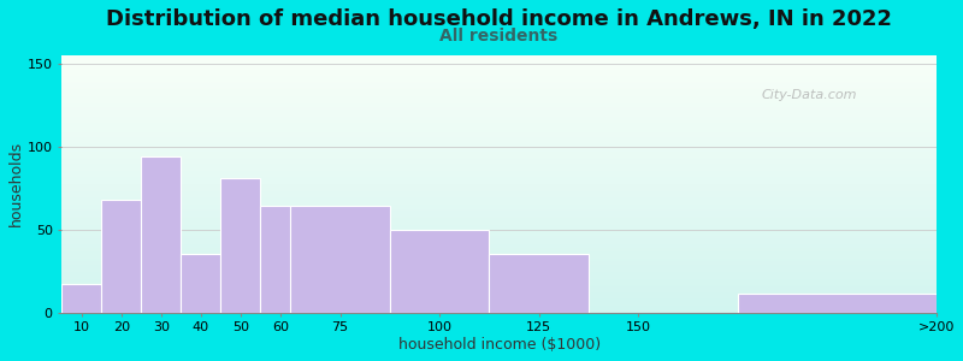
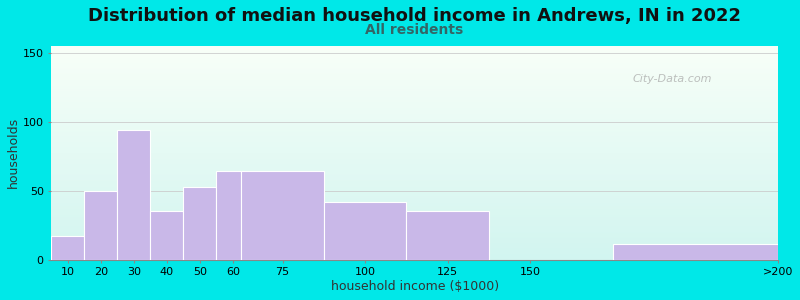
20: 68 -> 50
50: 81 -> 53
100: 50 -> 42
